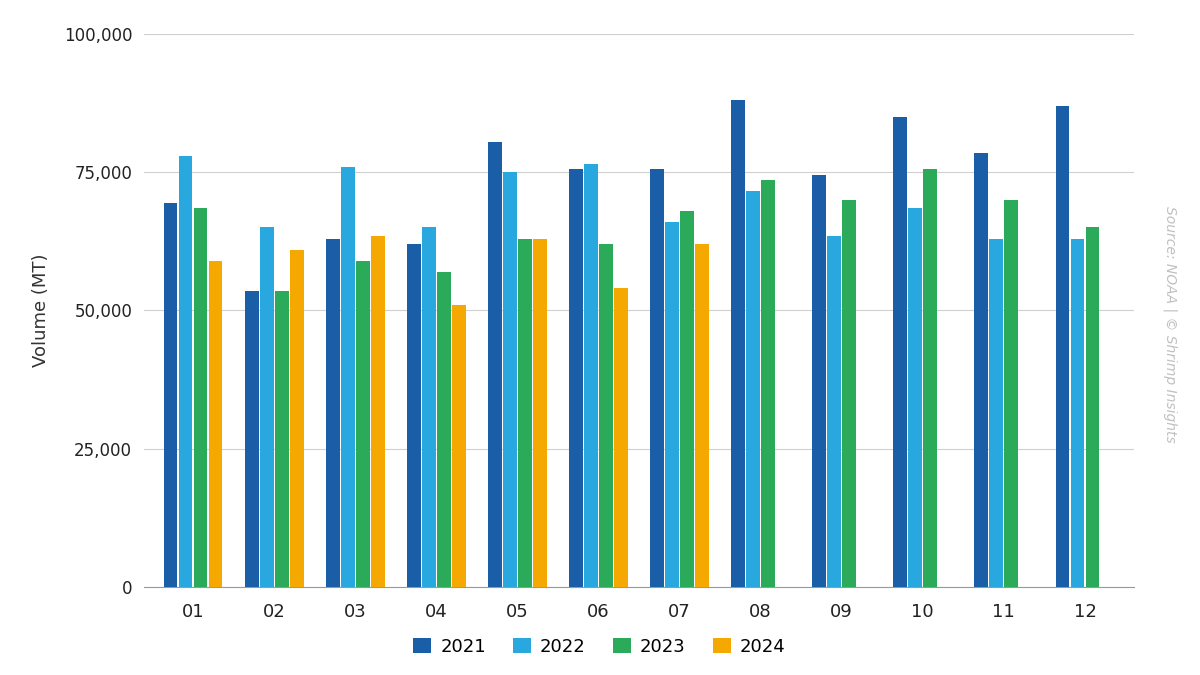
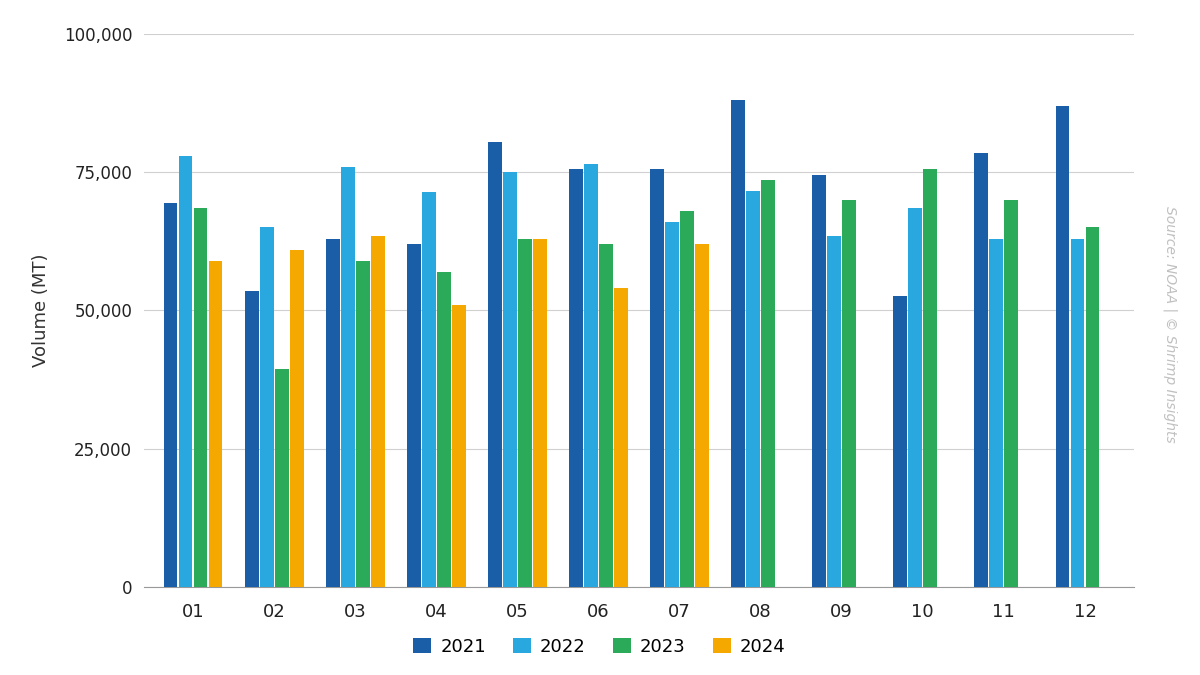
2023/02: 53,500 -> 39,400
2022/04: 65,000 -> 71,400
2021/10: 85,000 -> 52,600
